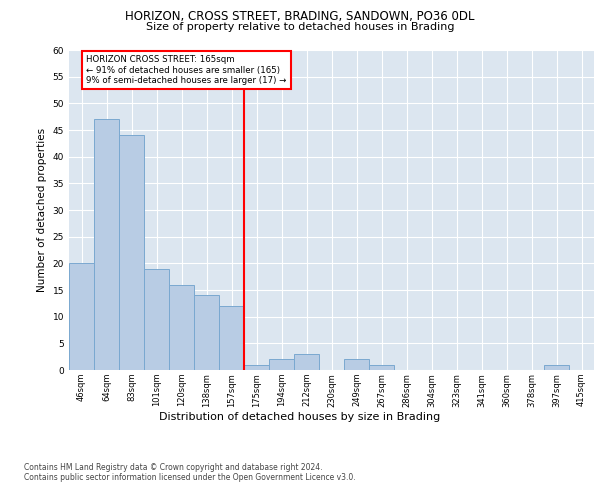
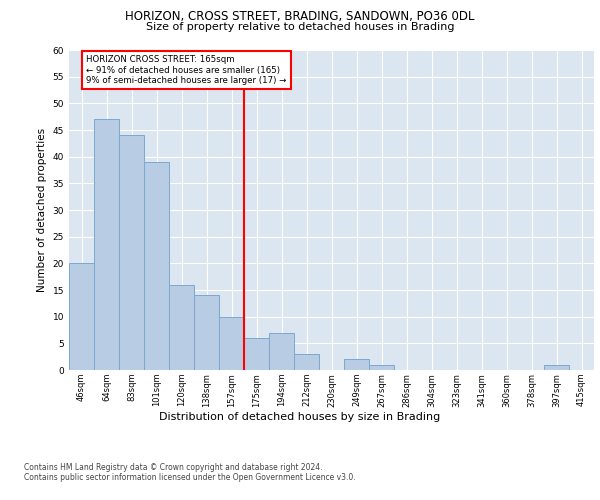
101sqm: 19 -> 39
157sqm: 12 -> 10
175sqm: 1 -> 6
194sqm: 2 -> 7
